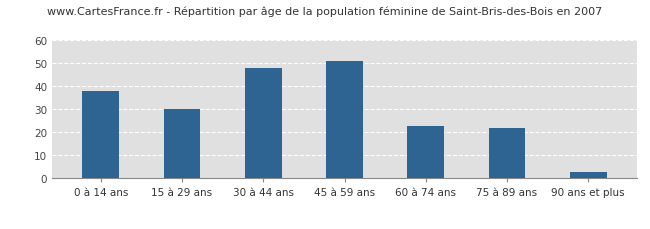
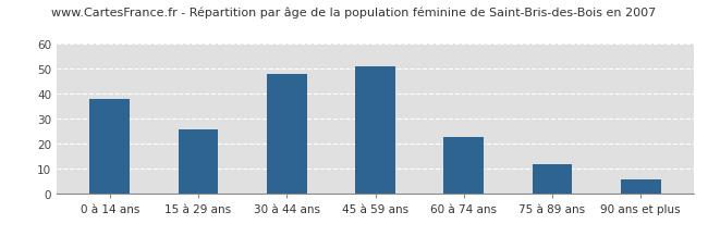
15 à 29 ans: 30 -> 26
75 à 89 ans: 22 -> 12
90 ans et plus: 3 -> 6
